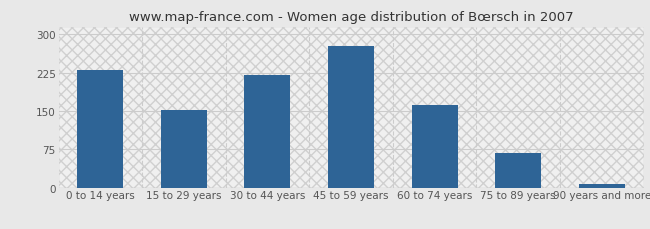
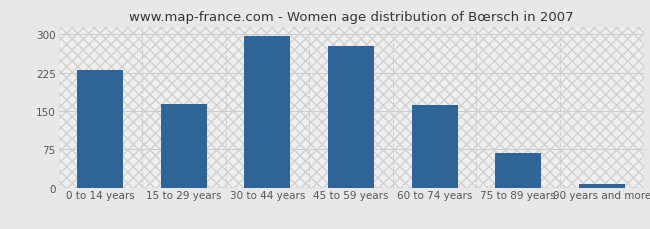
15 to 29 years: 152 -> 163
30 to 44 years: 220 -> 296
